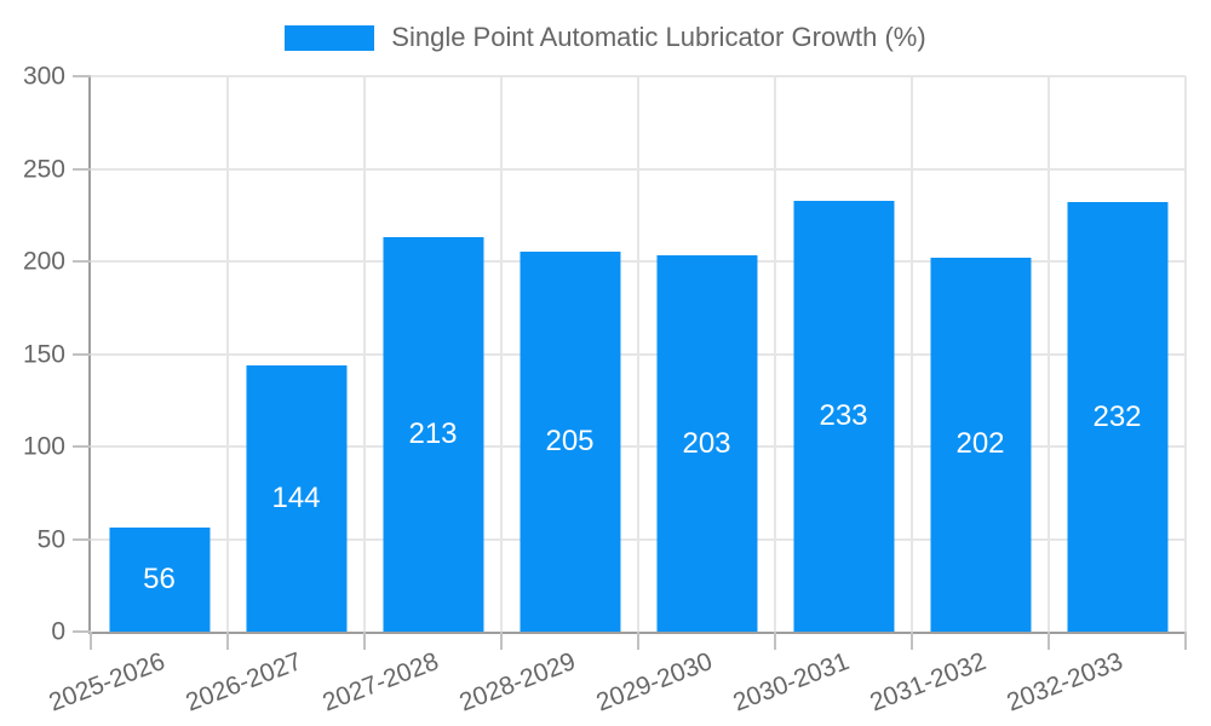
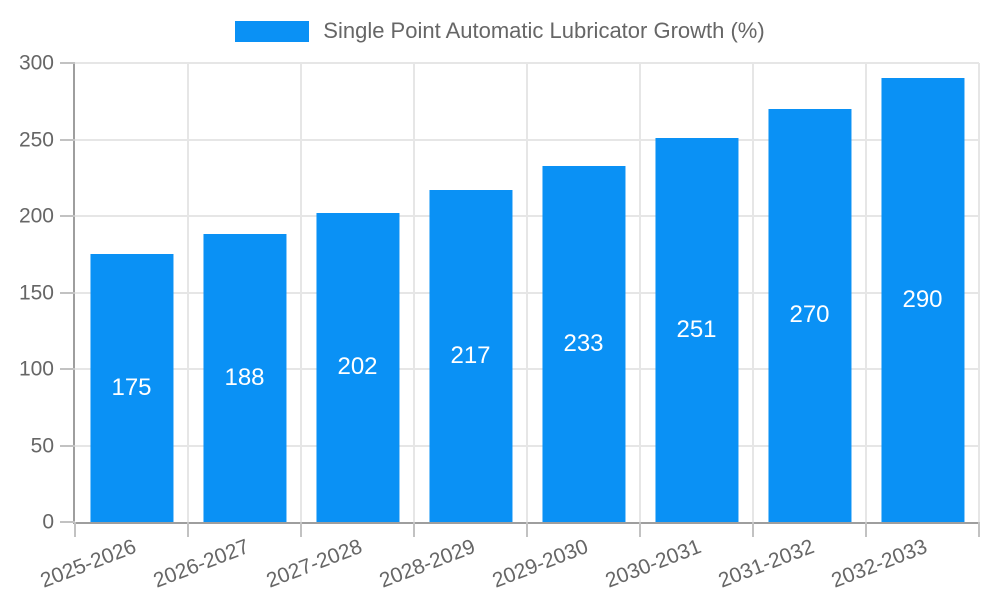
2025-2026: 56 -> 175
2026-2027: 144 -> 188
2027-2028: 213 -> 202
2028-2029: 205 -> 217
2029-2030: 203 -> 233
2030-2031: 233 -> 251
2031-2032: 202 -> 270
2032-2033: 232 -> 290
